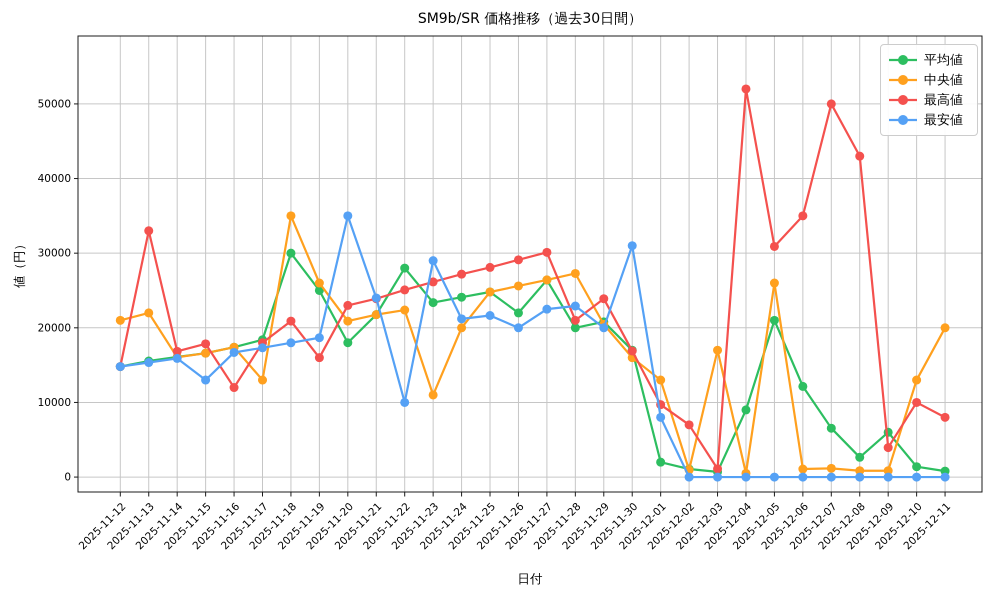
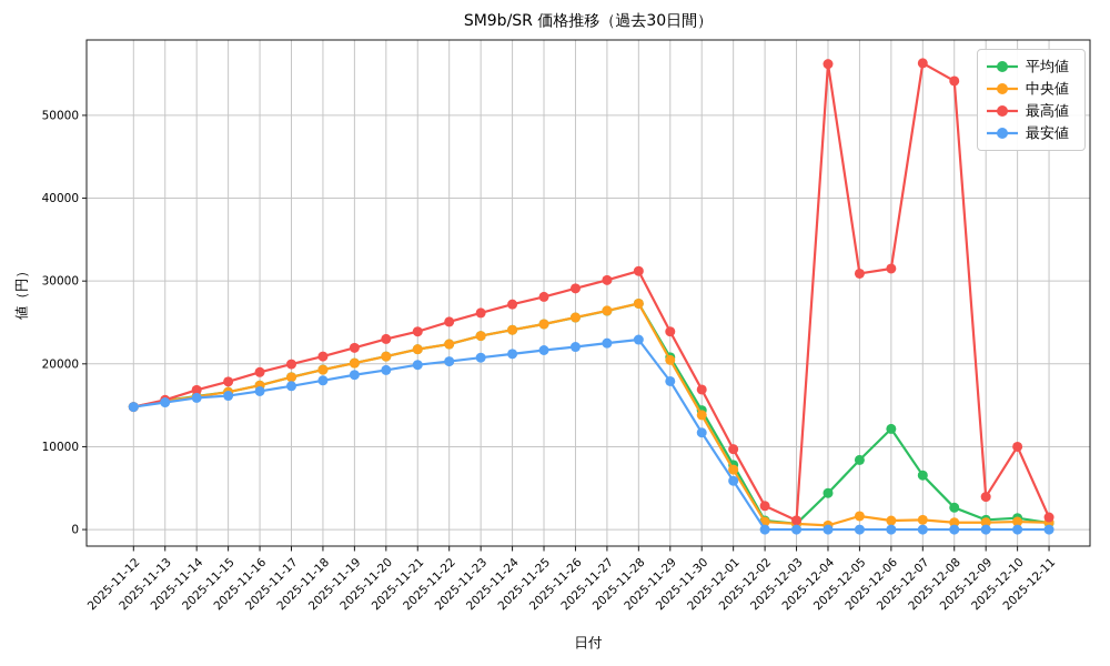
中央値/2025-11-12: 21000 -> 15000
中央値/2025-11-13: 22000 -> 16000
最高値/2025-11-13: 33000 -> 16000
最安値/2025-11-15: 13000 -> 16000
最高値/2025-11-16: 12000 -> 19000
中央値/2025-11-17: 13000 -> 18000
最高値/2025-11-17: 18000 -> 20000
平均値/2025-11-18: 30000 -> 19000
中央値/2025-11-18: 35000 -> 19000
平均値/2025-11-19: 25000 -> 20000
中央値/2025-11-19: 26000 -> 20000
最高値/2025-11-19: 16000 -> 22000
平均値/2025-11-20: 18000 -> 21000
最安値/2025-11-20: 35000 -> 19000
最安値/2025-11-21: 24000 -> 20000
平均値/2025-11-22: 28000 -> 22000
最安値/2025-11-22: 10000 -> 20000
中央値/2025-11-23: 11000 -> 23000
最安値/2025-11-23: 29000 -> 21000
中央値/2025-11-24: 20000 -> 24000
平均値/2025-11-26: 22000 -> 26000
最安値/2025-11-26: 20000 -> 22000
平均値/2025-11-28: 20000 -> 27000
最高値/2025-11-28: 21000 -> 31000
最安値/2025-11-29: 20000 -> 18000
平均値/2025-11-30: 17000 -> 14000
中央値/2025-11-30: 16000 -> 14000
最安値/2025-11-30: 31000 -> 12000
平均値/2025-12-01: 2000 -> 8000
中央値/2025-12-01: 13000 -> 7000
最安値/2025-12-01: 8000 -> 6000
最高値/2025-12-02: 7000 -> 3000
中央値/2025-12-03: 17000 -> 1000
平均値/2025-12-04: 9000 -> 4000
最高値/2025-12-04: 52000 -> 56000
平均値/2025-12-05: 21000 -> 8000
中央値/2025-12-05: 26000 -> 2000
最高値/2025-12-06: 35000 -> 32000
最高値/2025-12-07: 50000 -> 56000
最高値/2025-12-08: 43000 -> 54000
平均値/2025-12-09: 6000 -> 1000
中央値/2025-12-10: 13000 -> 1000
中央値/2025-12-11: 20000 -> 1000
最高値/2025-12-11: 8000 -> 1000
